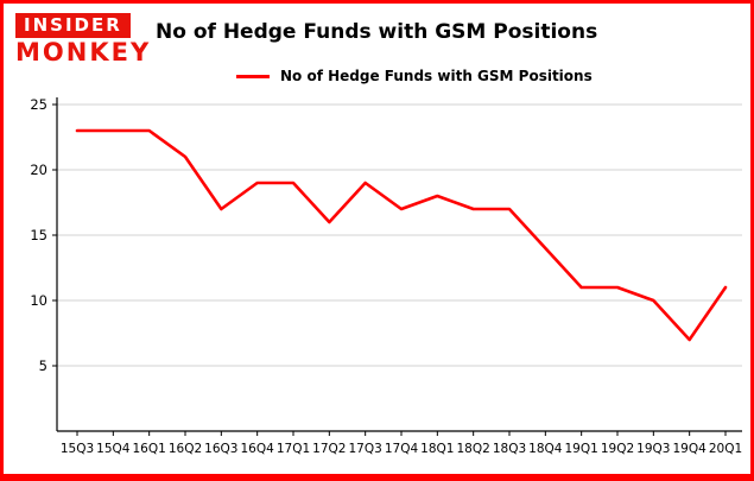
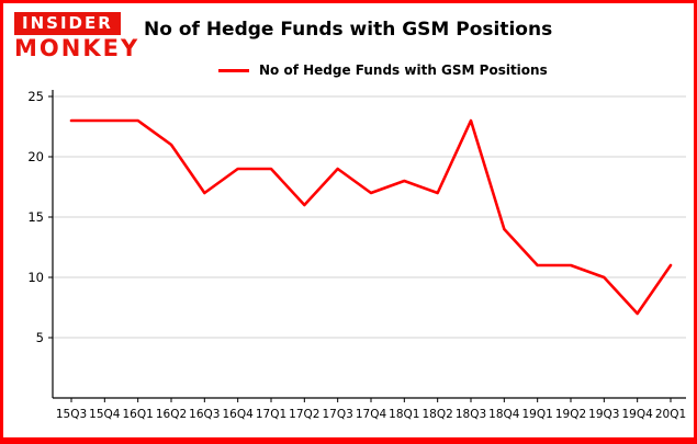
18Q3: 17 -> 23
